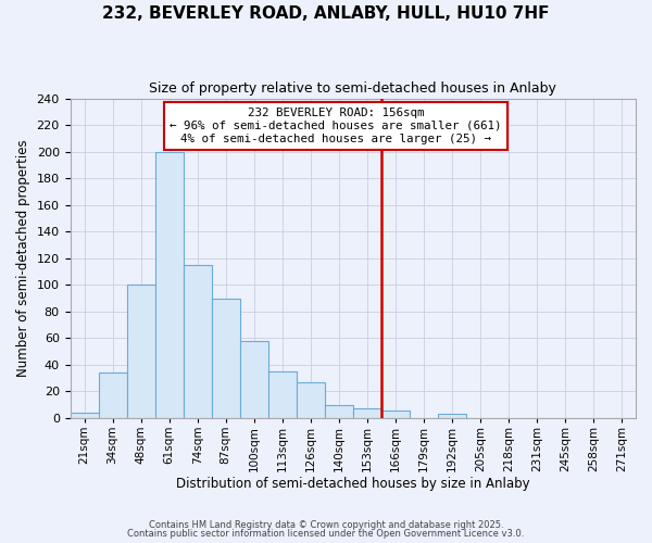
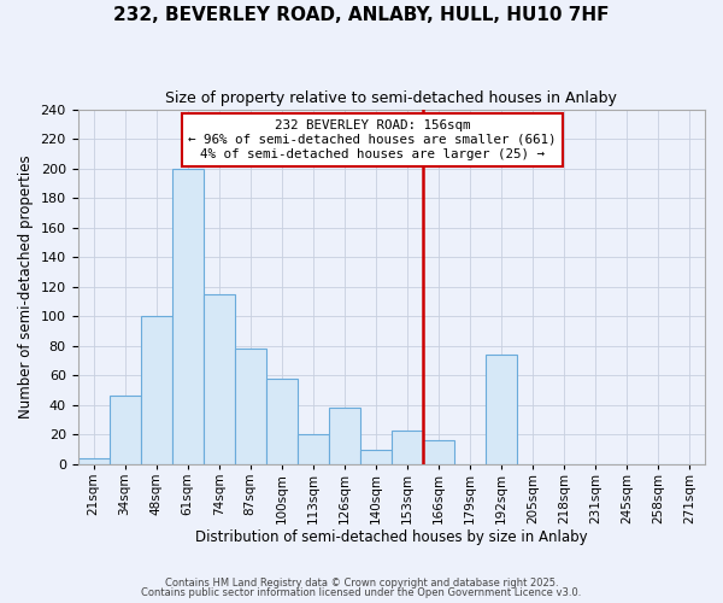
34sqm: 34 -> 46
87sqm: 90 -> 78
113sqm: 35 -> 20
126sqm: 27 -> 38
153sqm: 7 -> 23
166sqm: 6 -> 16
192sqm: 3 -> 74
